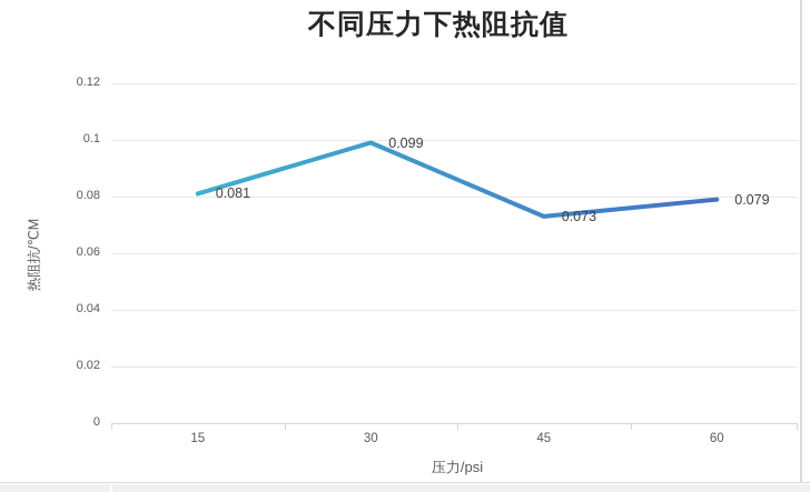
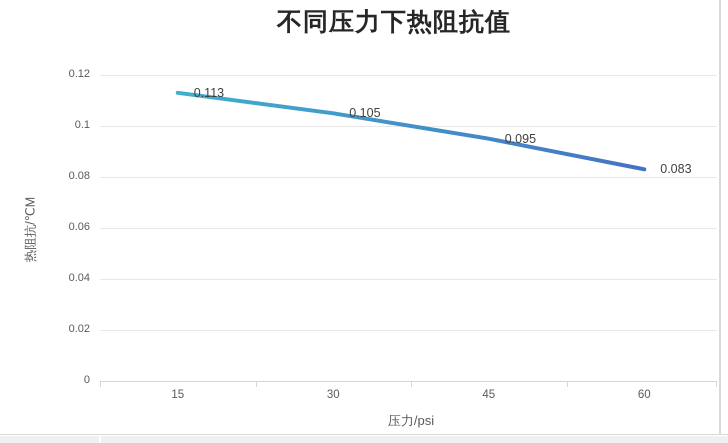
15: 0.081 -> 0.113
30: 0.099 -> 0.105
45: 0.073 -> 0.095
60: 0.079 -> 0.083
